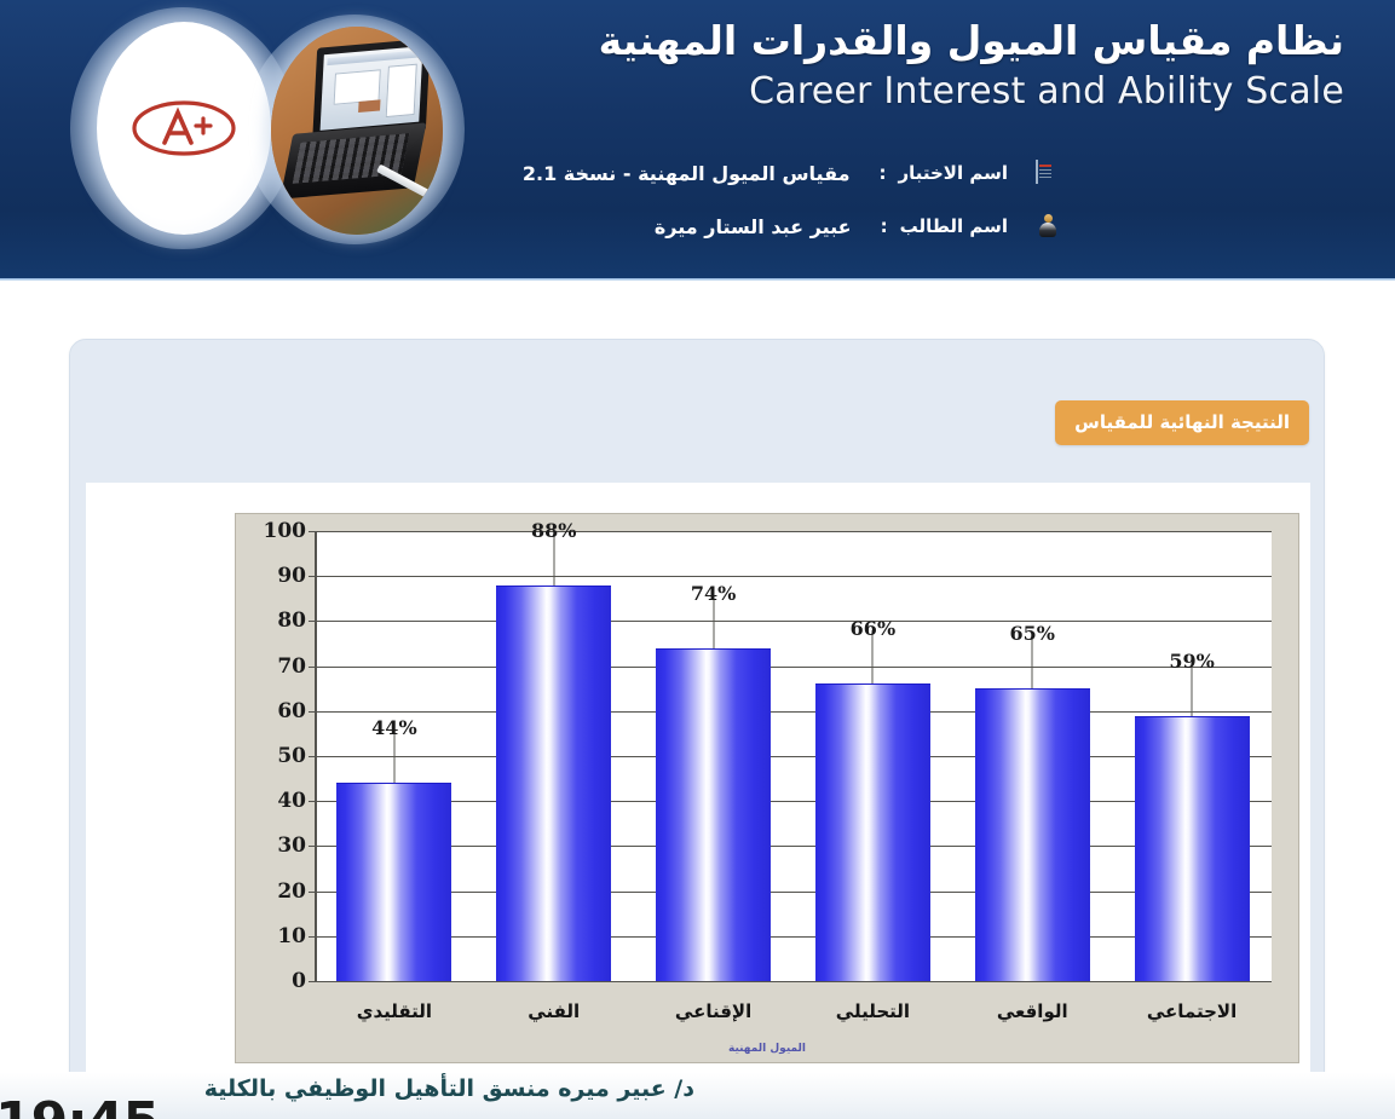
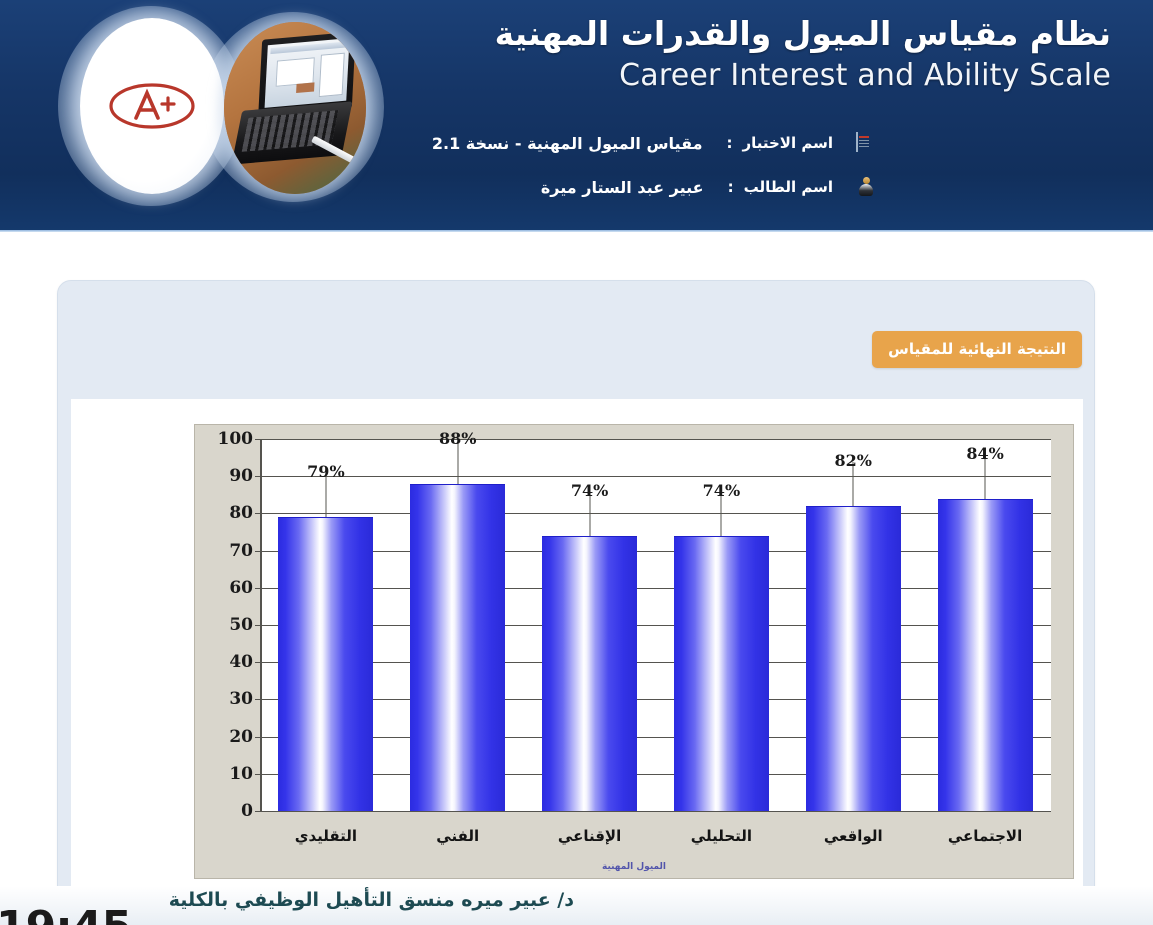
التقليدي: 44% -> 79%
التحليلي: 66% -> 74%
الواقعي: 65% -> 82%
الاجتماعي: 59% -> 84%
